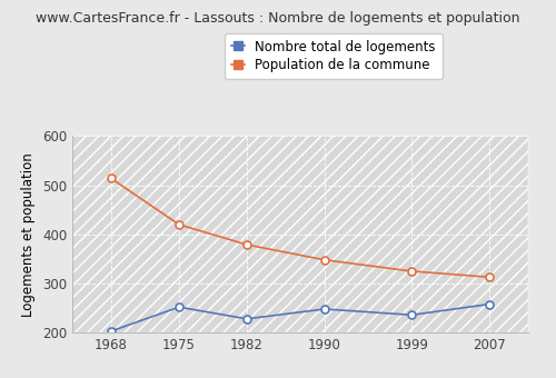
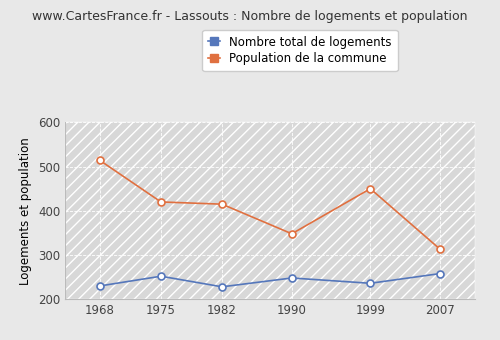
Nombre total de logements/1968: 203 -> 230
Population de la commune/1982: 379 -> 415
Population de la commune/1999: 325 -> 450
